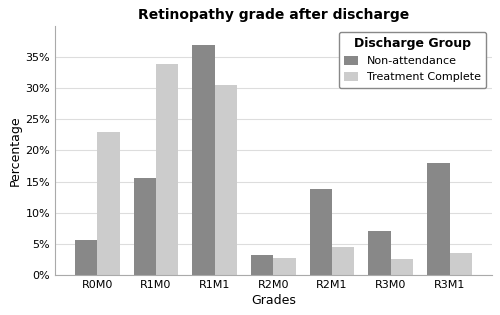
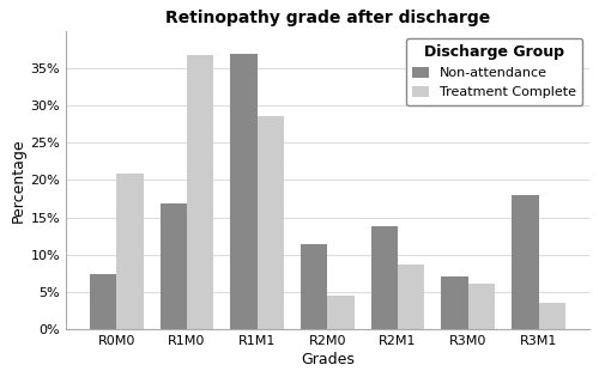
Non-attendance/R0M0: 5.5% -> 7.4%
Treatment Complete/R0M0: 23.0% -> 20.8%
Non-attendance/R1M0: 15.5% -> 16.8%
Treatment Complete/R1M0: 34.0% -> 36.8%
Treatment Complete/R1M1: 30.5% -> 28.6%
Non-attendance/R2M0: 3.1% -> 11.4%
Treatment Complete/R2M0: 2.6% -> 4.4%
Treatment Complete/R2M1: 4.5% -> 8.6%
Treatment Complete/R3M0: 2.5% -> 6.0%
